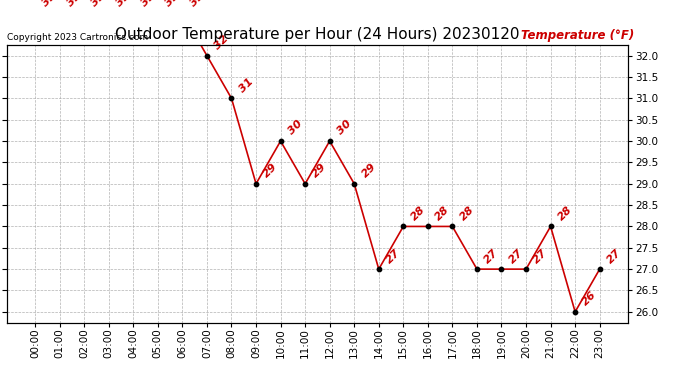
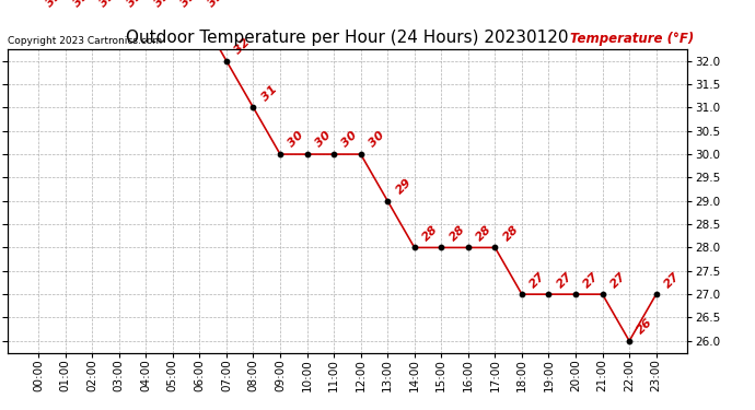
09:00: 29 -> 30
11:00: 29 -> 30
14:00: 27 -> 28
21:00: 28 -> 27
